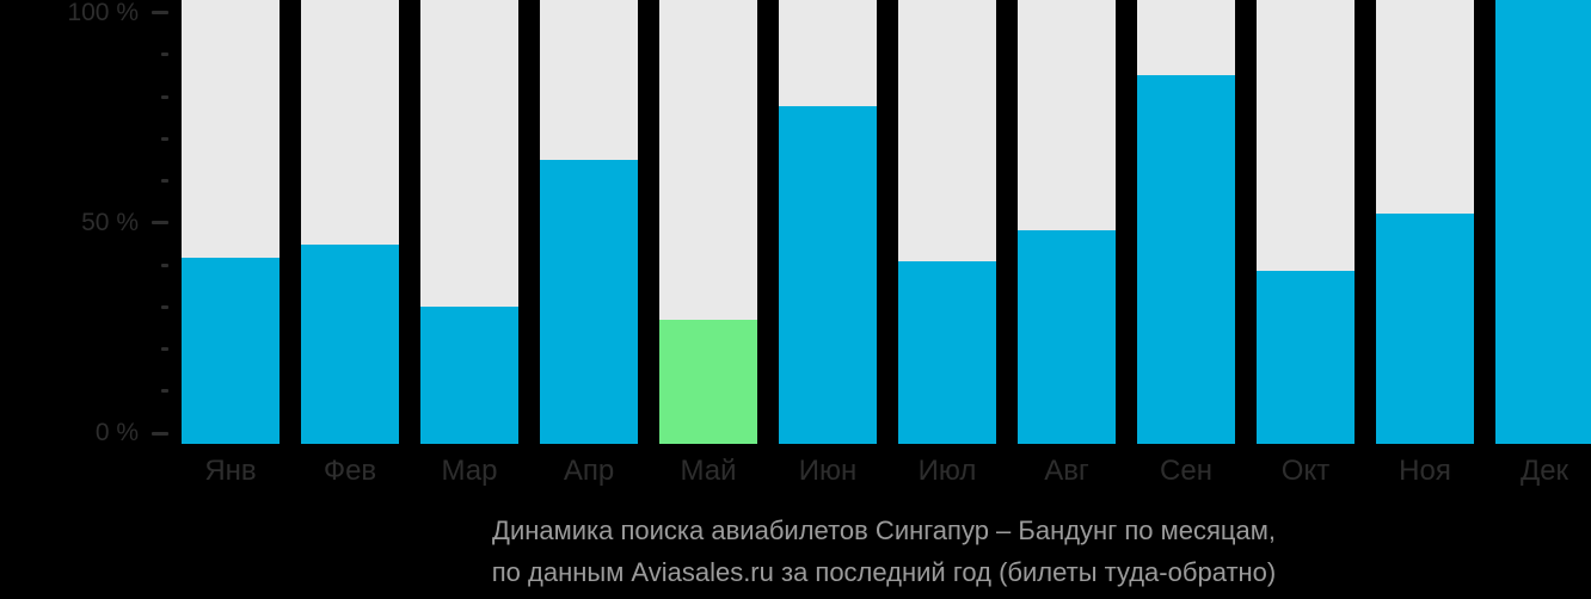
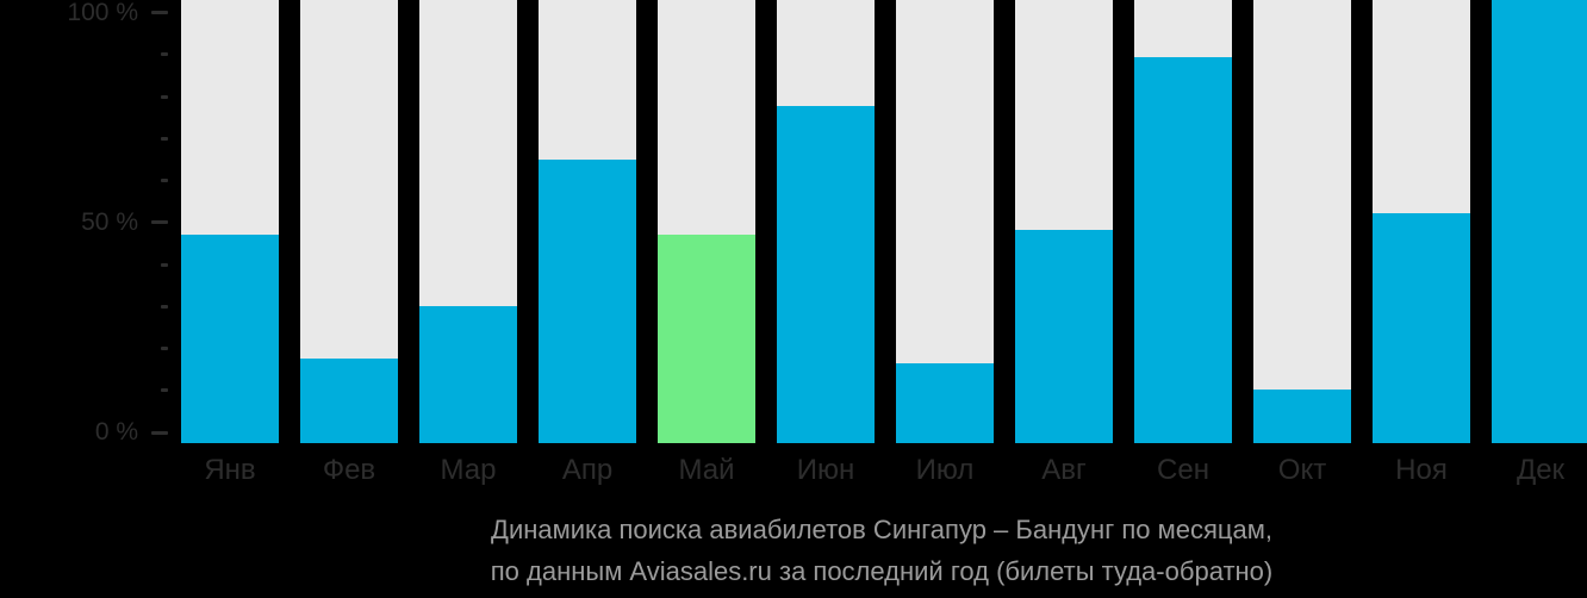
Янв: 42% -> 47%
Фев: 45% -> 19%
Май: 28% -> 47%
Июл: 41% -> 18%
Сен: 83% -> 87%
Окт: 39% -> 12%
